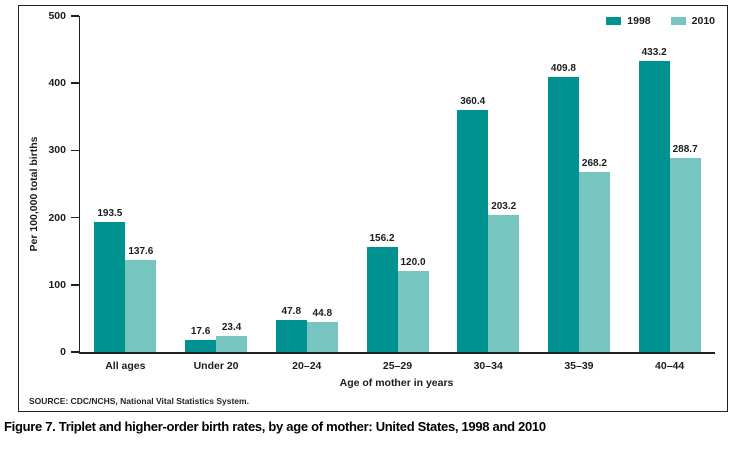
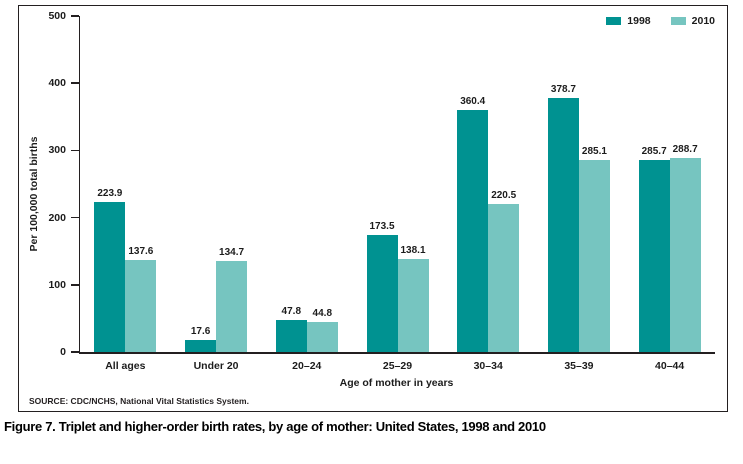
1998/All ages: 193.5 -> 223.9
2010/Under 20: 23.4 -> 134.7
1998/25–29: 156.2 -> 173.5
2010/25–29: 120.0 -> 138.1
2010/30–34: 203.2 -> 220.5
1998/35–39: 409.8 -> 378.7
2010/35–39: 268.2 -> 285.1
1998/40–44: 433.2 -> 285.7
